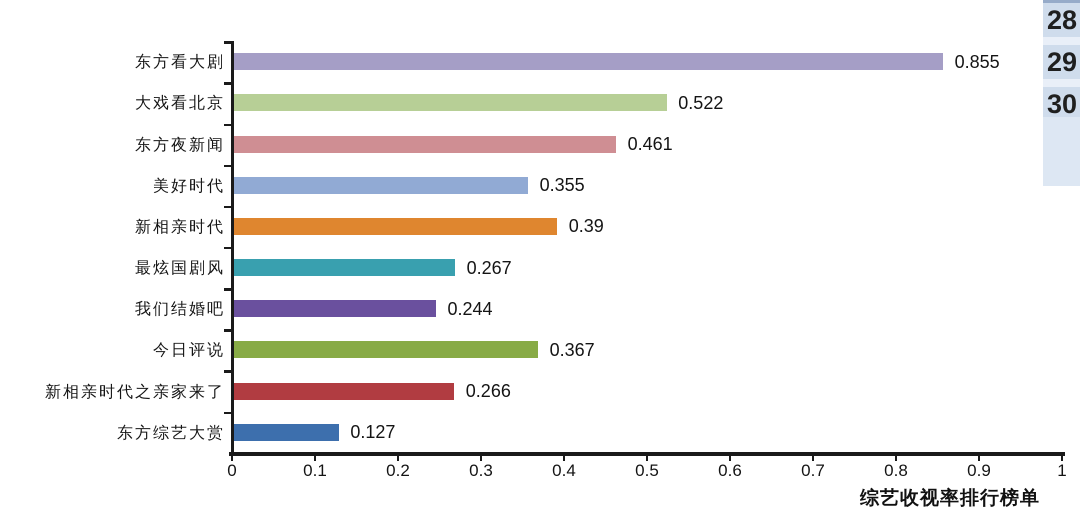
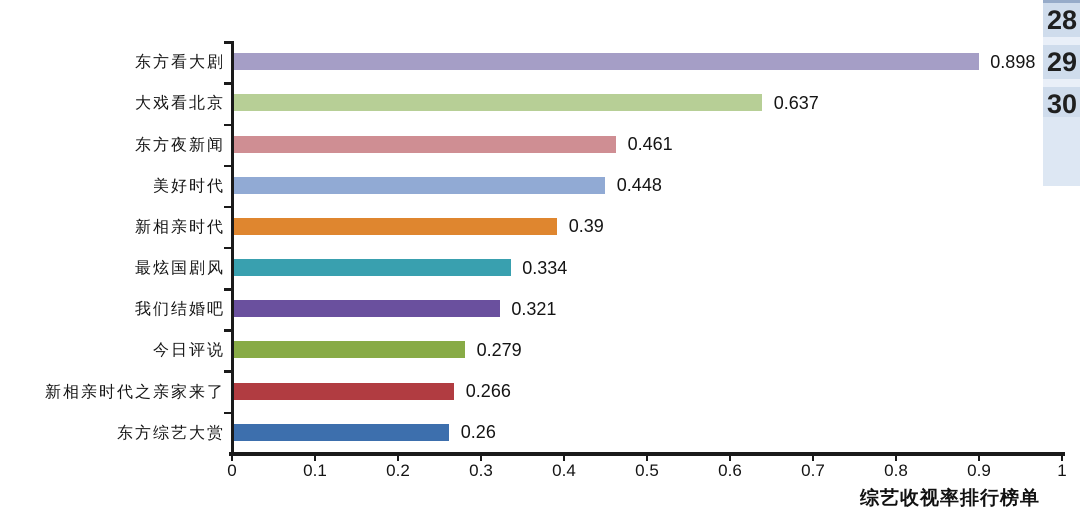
东方看大剧: 0.855 -> 0.898
大戏看北京: 0.522 -> 0.637
美好时代: 0.355 -> 0.448
最炫国剧风: 0.267 -> 0.334
我们结婚吧: 0.244 -> 0.321
今日评说: 0.367 -> 0.279
东方综艺大赏: 0.127 -> 0.26
